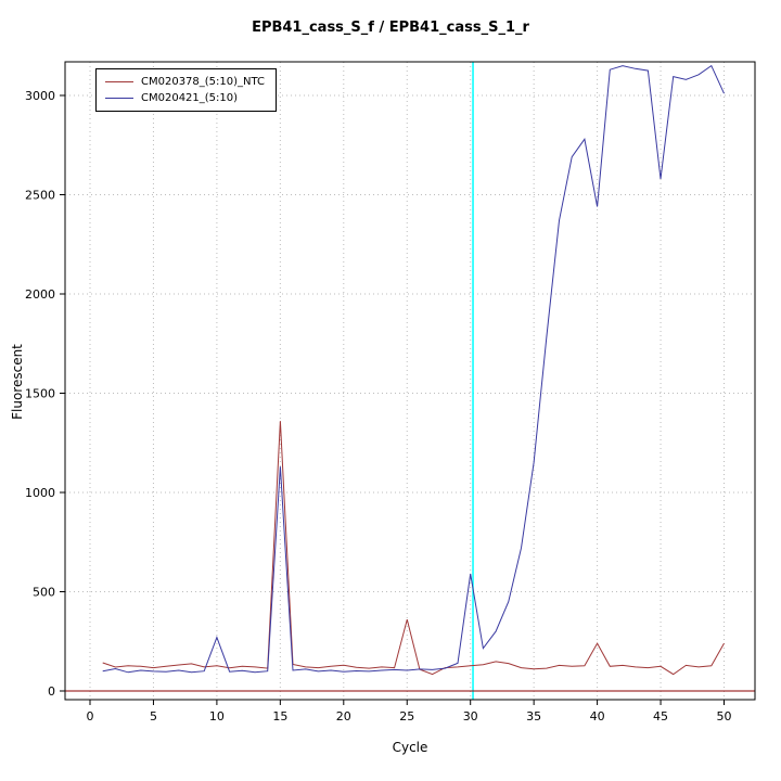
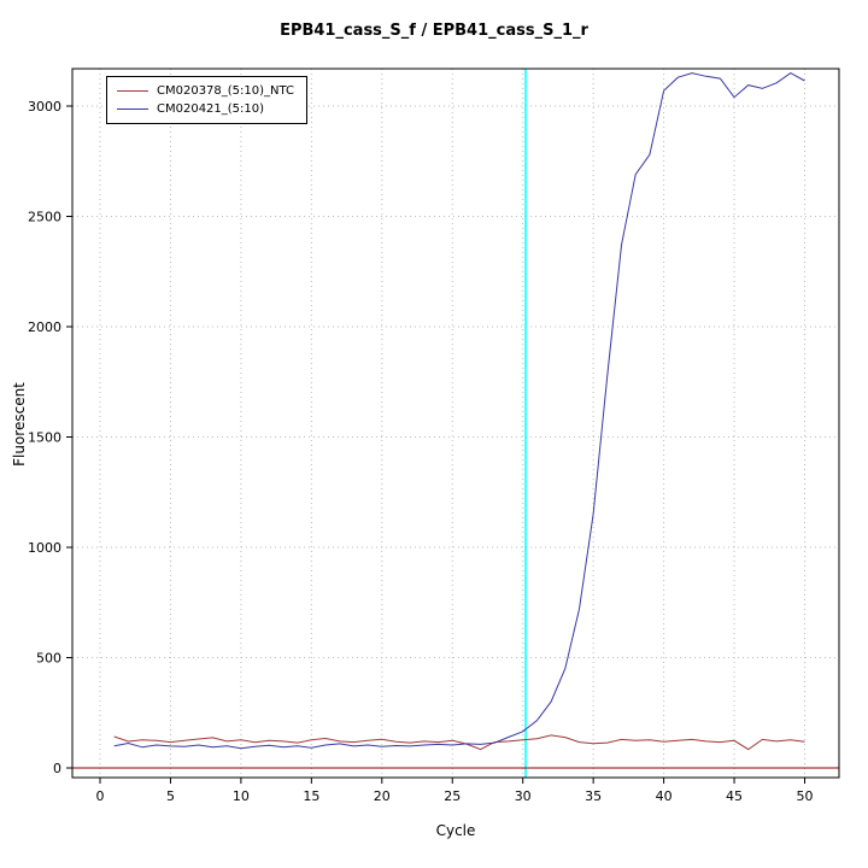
CM020421_(5:10)/10: 270 -> 90
CM020378_(5:10)_NTC/15: 1360 -> 130
CM020421_(5:10)/15: 1130 -> 90
CM020378_(5:10)_NTC/25: 360 -> 120
CM020421_(5:10)/30: 590 -> 160
CM020378_(5:10)_NTC/40: 240 -> 120
CM020421_(5:10)/40: 2440 -> 3070
CM020421_(5:10)/45: 2580 -> 3040
CM020378_(5:10)_NTC/50: 240 -> 120
CM020421_(5:10)/50: 3010 -> 3120
